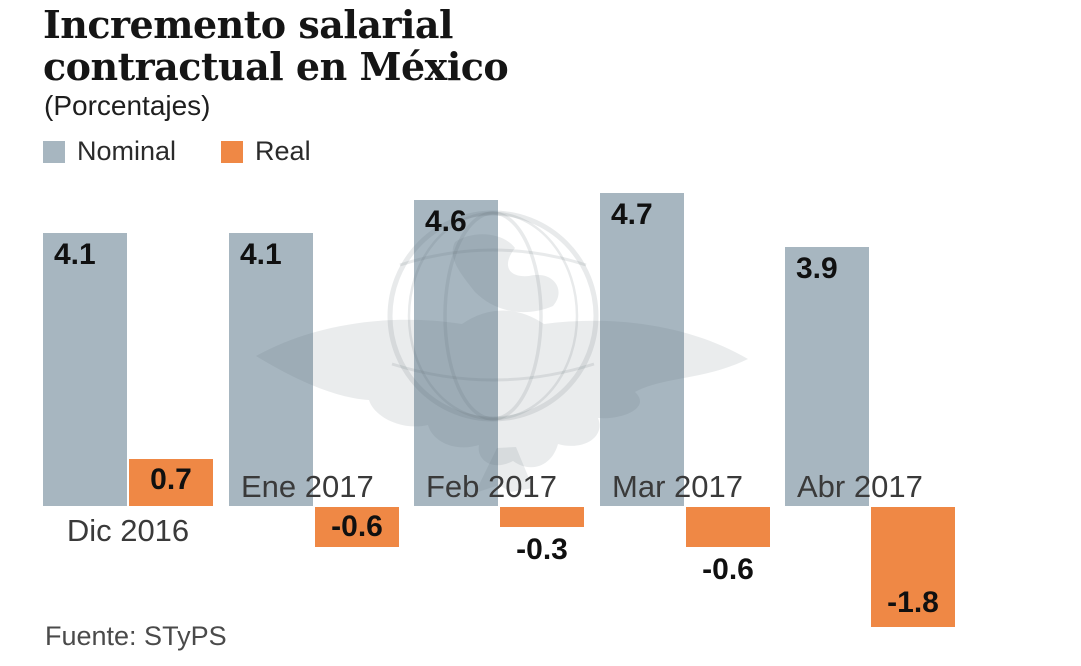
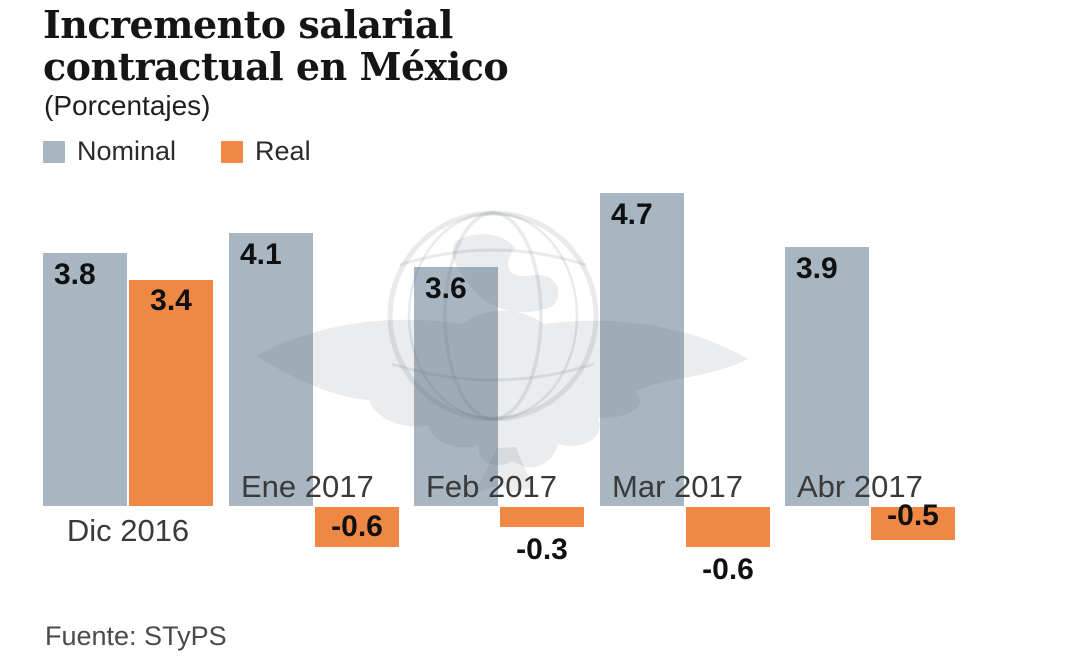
Nominal/Dic 2016: 4.1 -> 3.8
Real/Dic 2016: 0.7 -> 3.4
Nominal/Feb 2017: 4.6 -> 3.6
Real/Abr 2017: -1.8 -> -0.5
